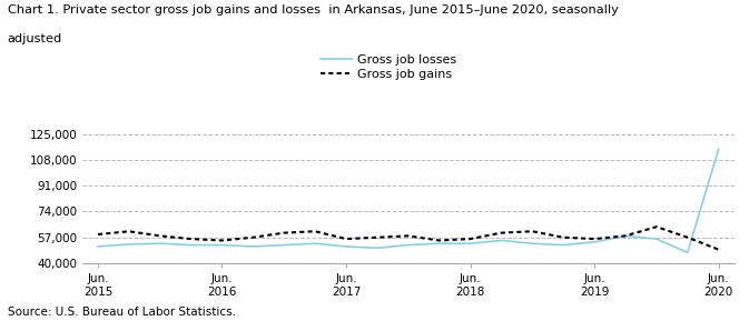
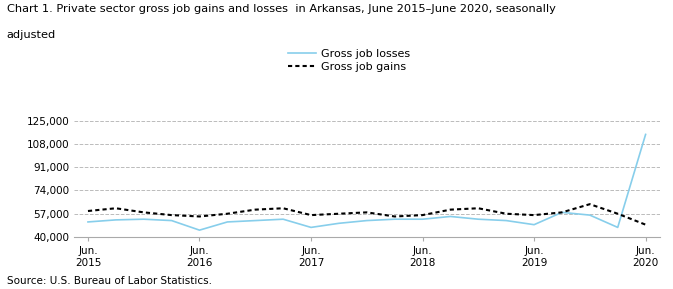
Gross job losses/Jun. 2016: 52,000 -> 45,000
Gross job losses/Jun. 2017: 51,000 -> 47,000
Gross job losses/Jun. 2019: 54,000 -> 49,000
